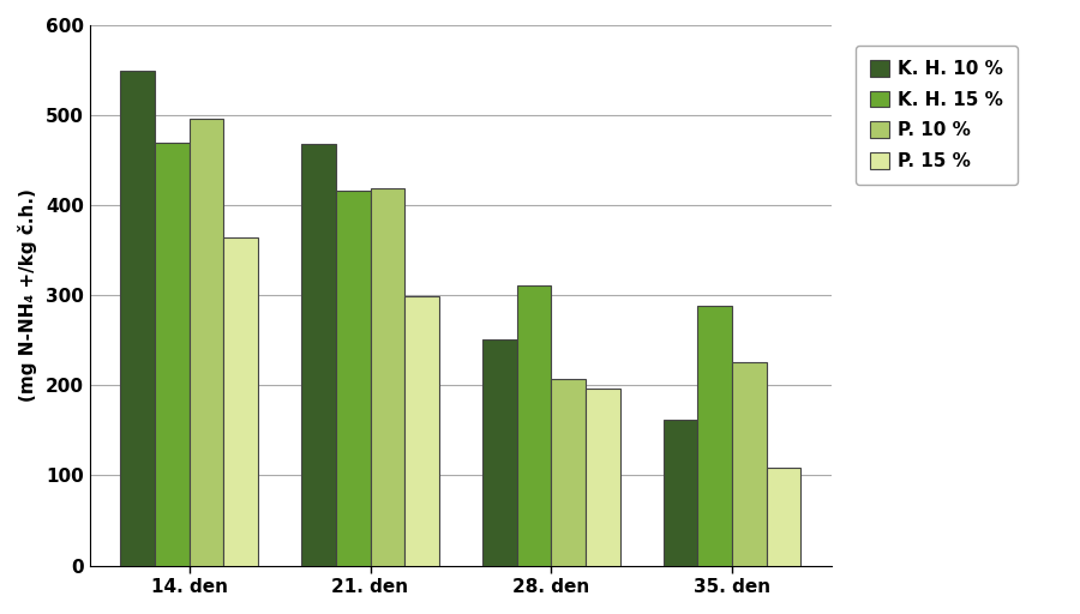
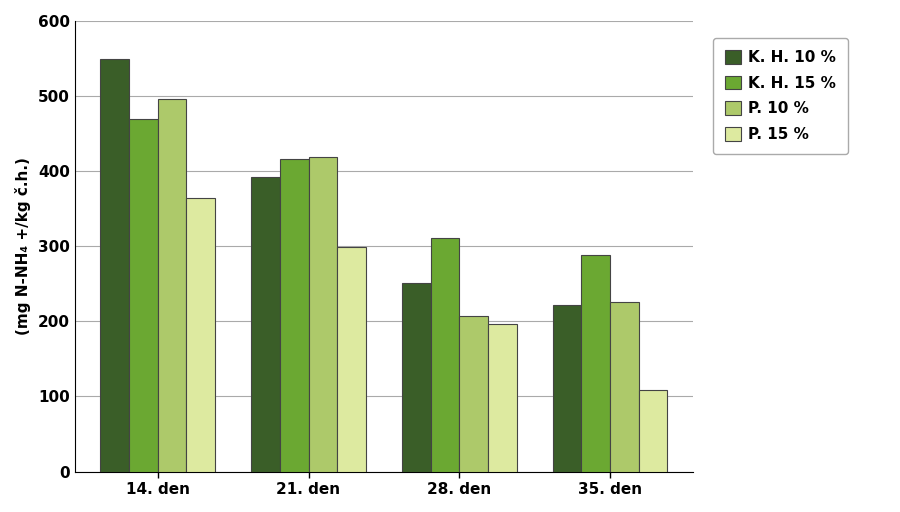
K. H. 10 %/21. den: 468 -> 392
K. H. 10 %/35. den: 162 -> 222
